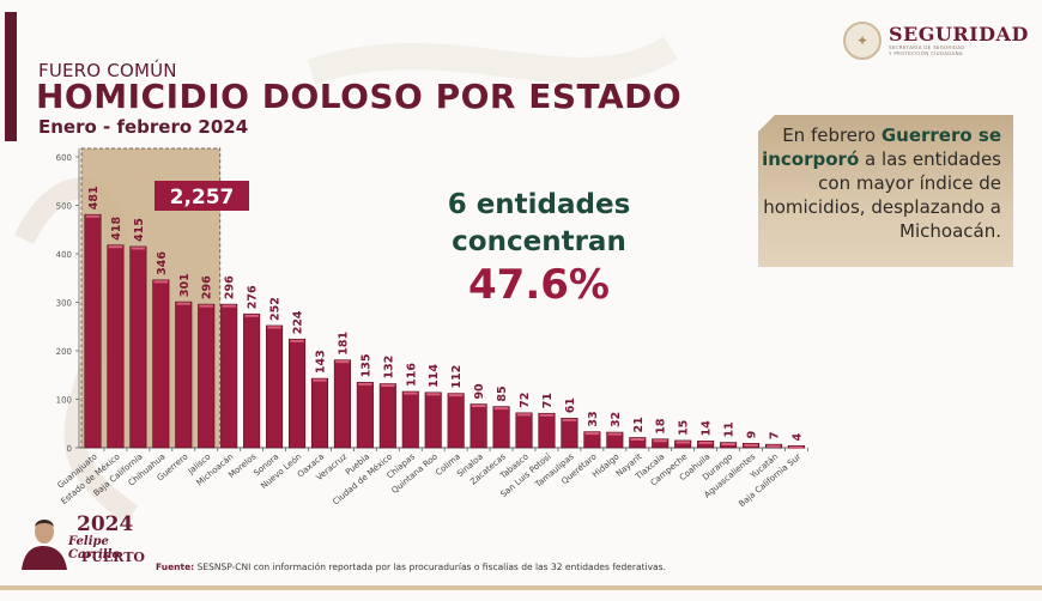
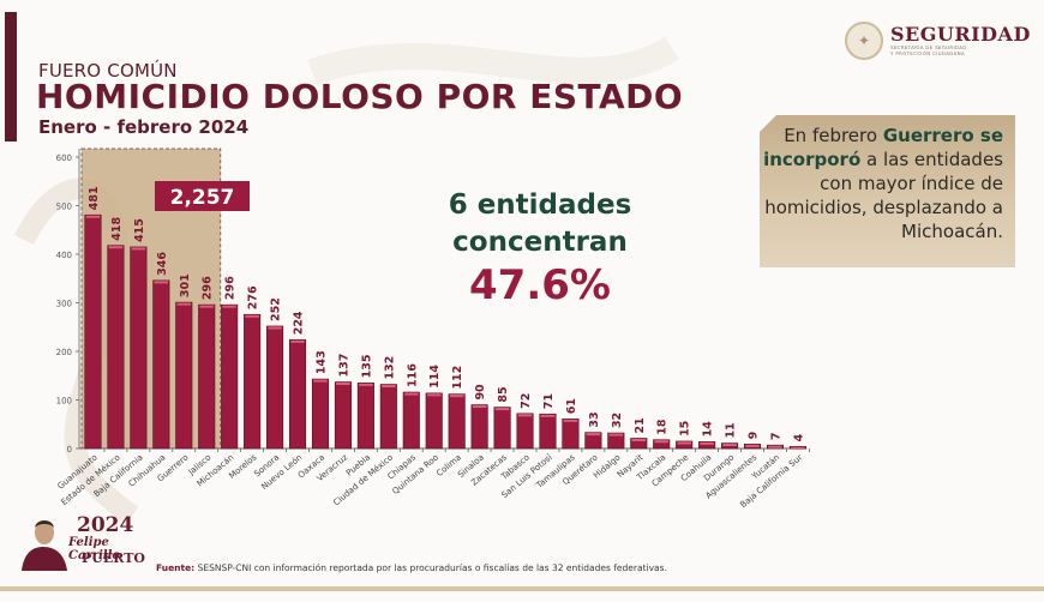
Veracruz: 181 -> 137
